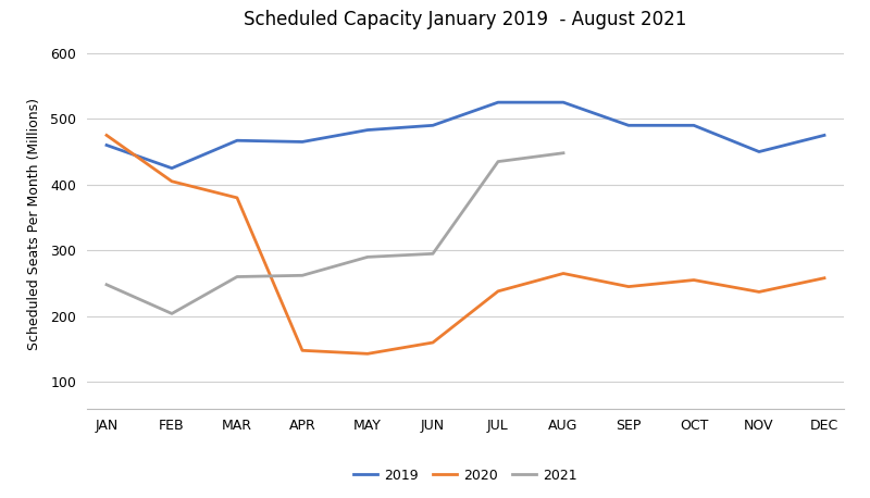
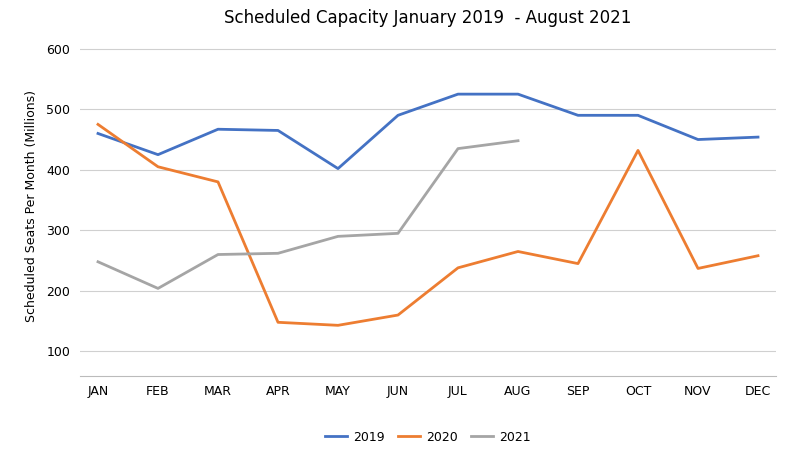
2019/MAY: 483 -> 402
2020/OCT: 255 -> 432
2019/DEC: 475 -> 454
